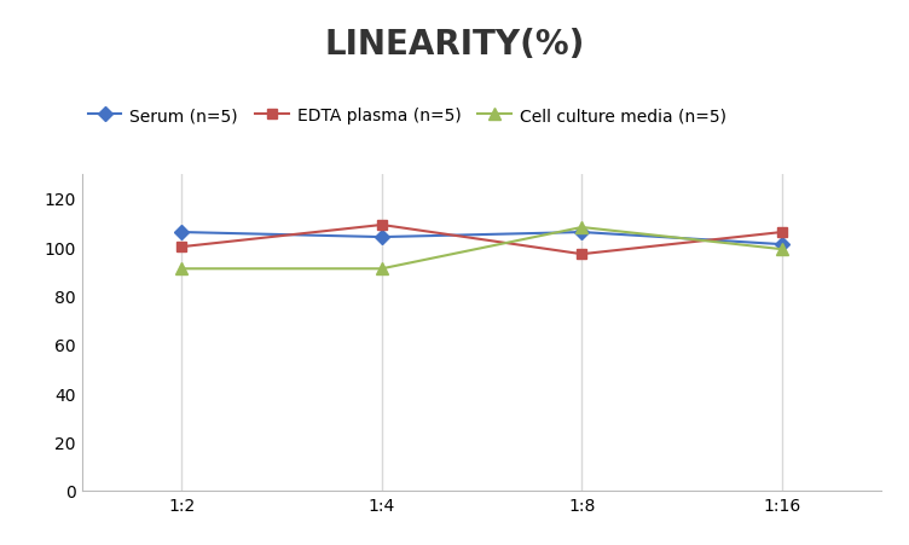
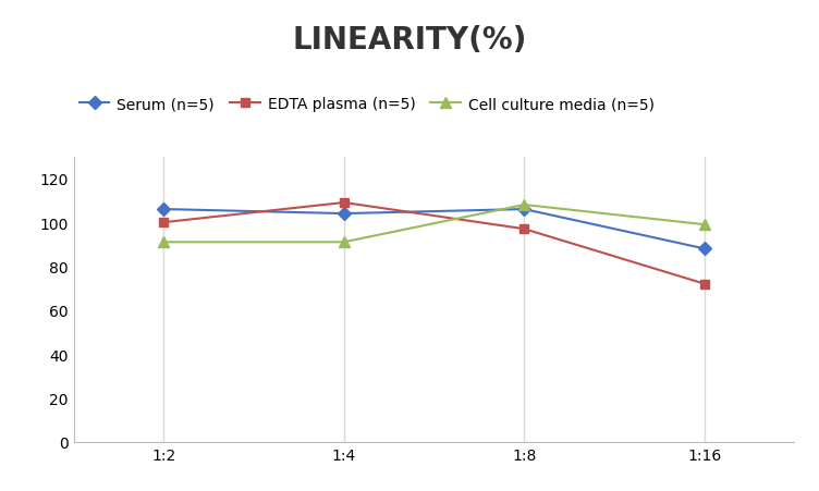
Serum (n=5)/1:16: 101 -> 88
EDTA plasma (n=5)/1:16: 106 -> 72
